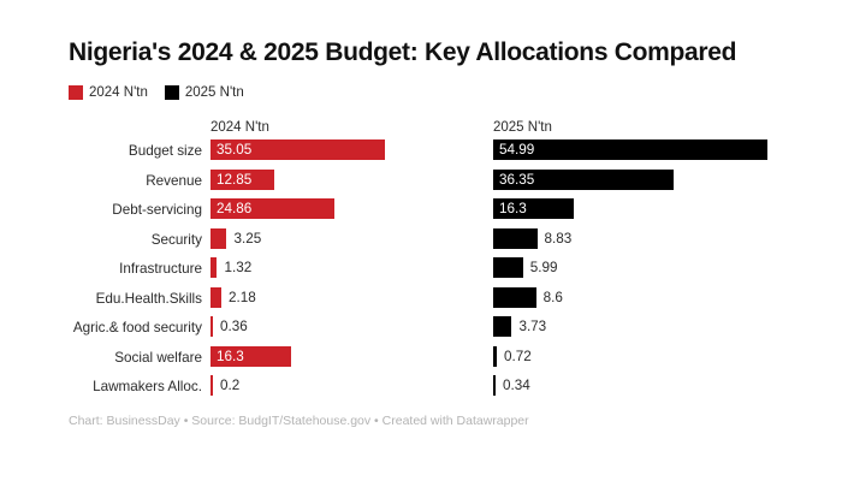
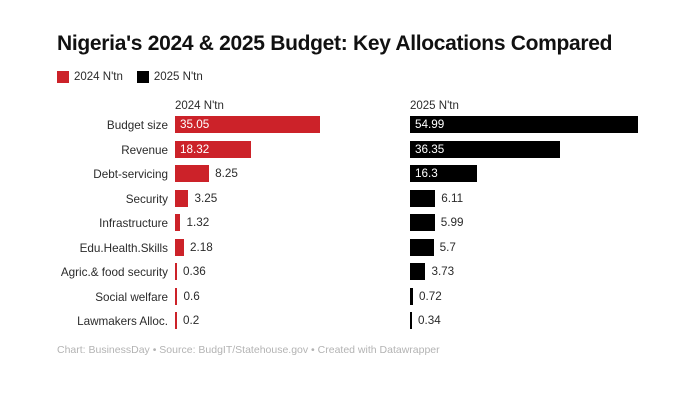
2024 N'tn/Revenue: 12.85 -> 18.32
2024 N'tn/Debt-servicing: 24.86 -> 8.25
2025 N'tn/Security: 8.83 -> 6.11
2025 N'tn/Edu.Health.Skills: 8.6 -> 5.7
2024 N'tn/Social welfare: 16.3 -> 0.6
